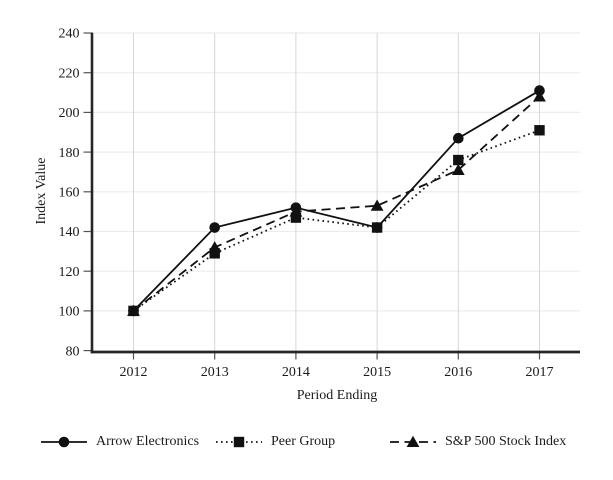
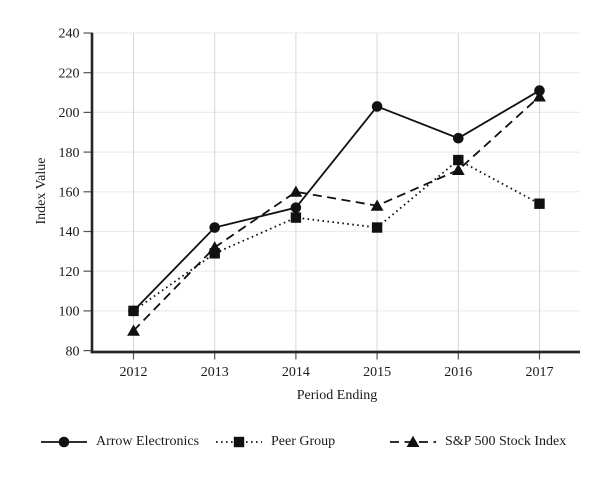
S&P 500 Stock Index/2012: 100 -> 90
S&P 500 Stock Index/2014: 150 -> 160
Arrow Electronics/2015: 142 -> 203
Peer Group/2017: 191 -> 154
